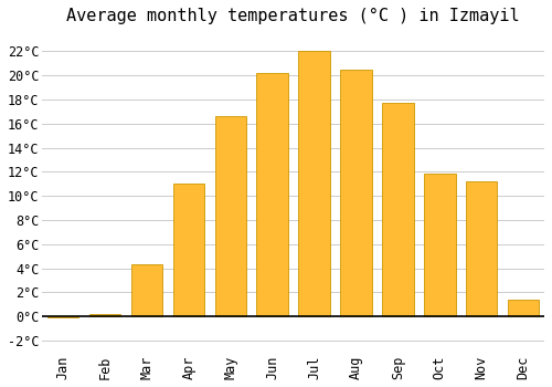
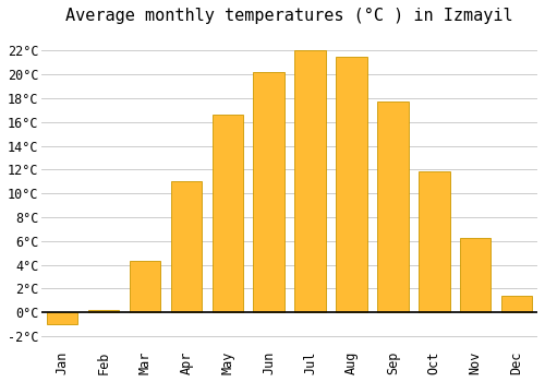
Jan: -0.1°C -> -1.0°C
Aug: 20.5°C -> 21.5°C
Nov: 11.2°C -> 6.3°C
